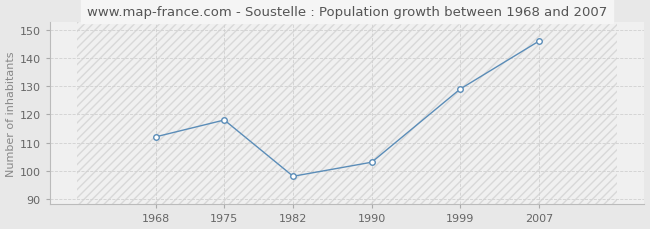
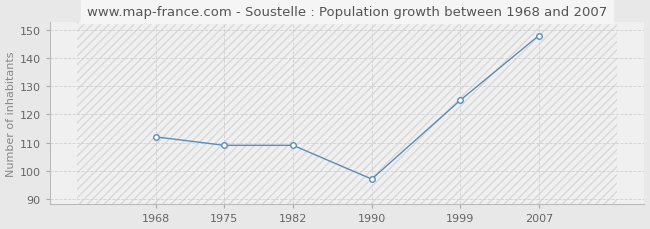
1975: 118 -> 109
1982: 98 -> 109
1990: 103 -> 97
1999: 129 -> 125
2007: 146 -> 148
